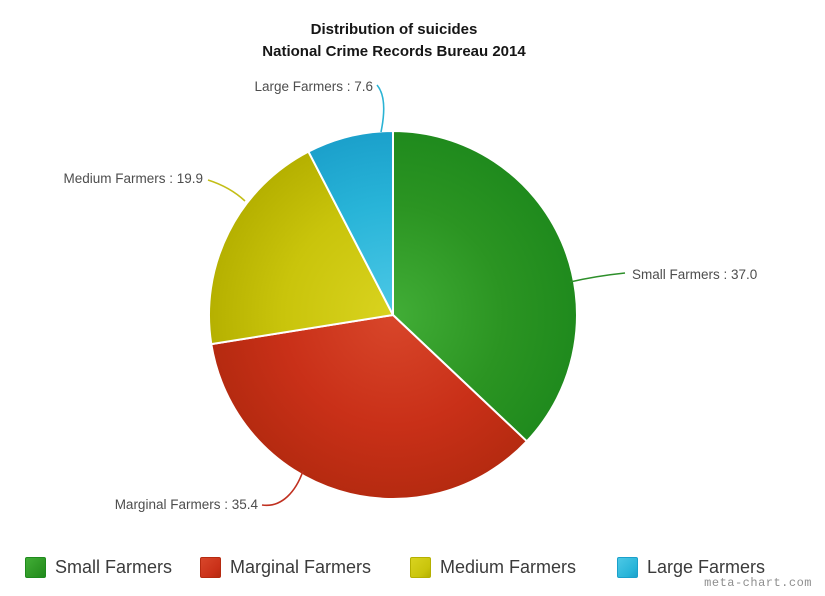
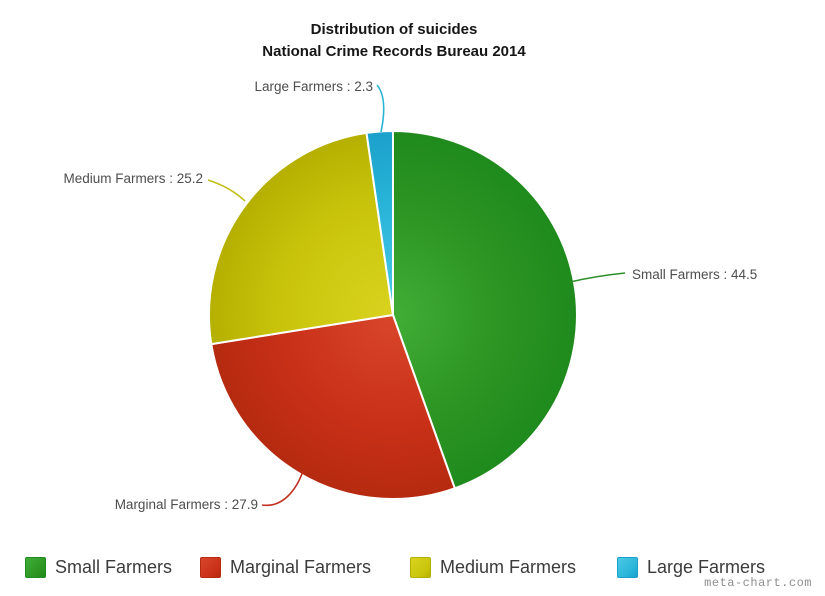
Small Farmers: 37.0 -> 44.5
Marginal Farmers: 35.4 -> 27.9
Medium Farmers: 19.9 -> 25.2
Large Farmers: 7.6 -> 2.3
